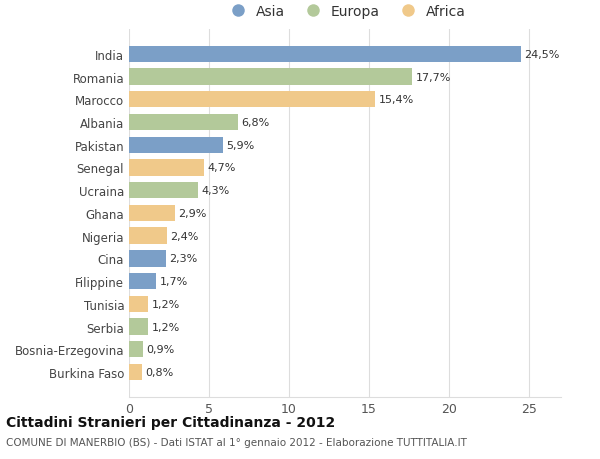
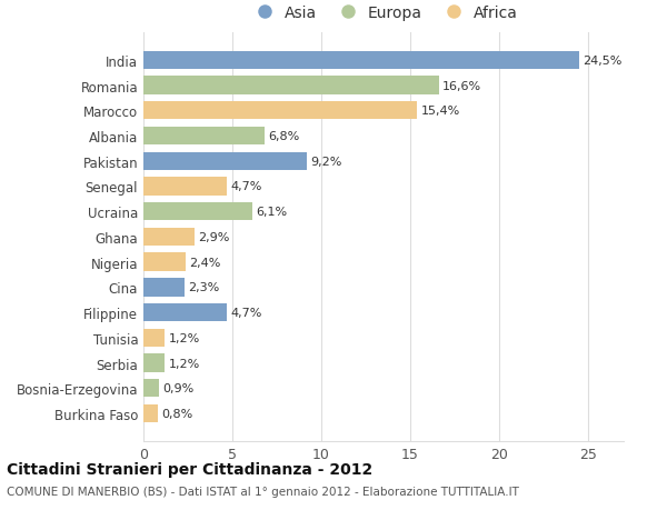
Romania: 17,7% -> 16,6%
Pakistan: 5,9% -> 9,2%
Ucraina: 4,3% -> 6,1%
Filippine: 1,7% -> 4,7%
